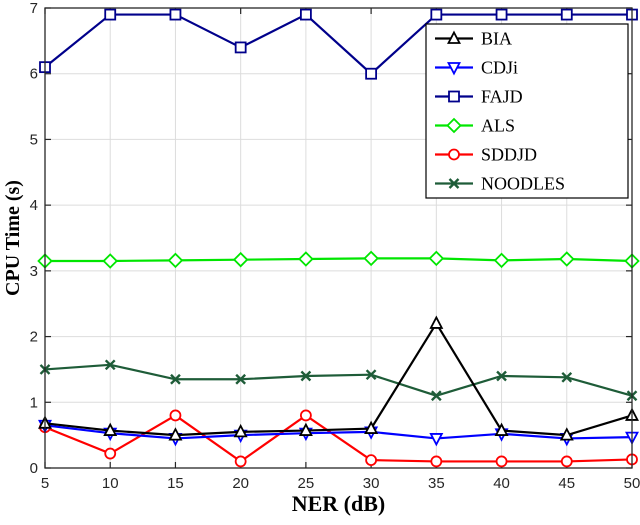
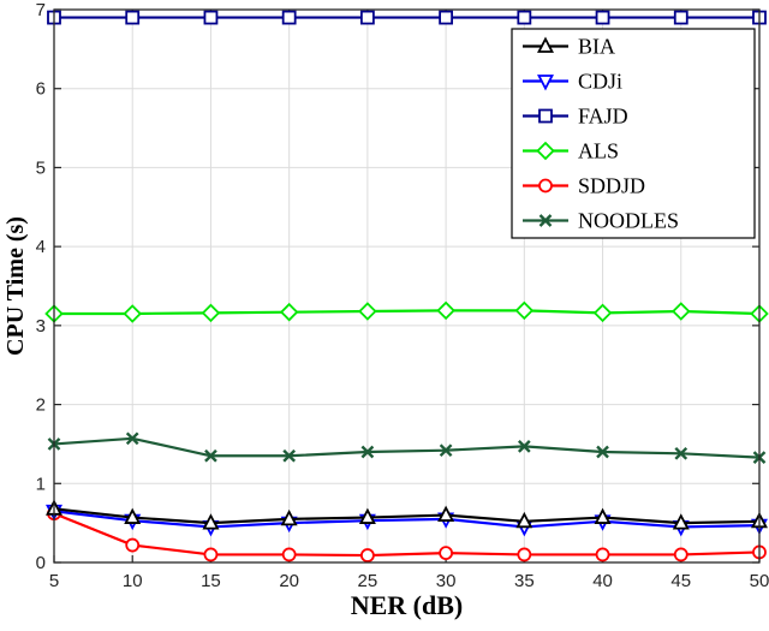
FAJD/5: 6.1 -> 6.9
SDDJD/15: 0.8 -> 0.1
FAJD/20: 6.4 -> 6.9
SDDJD/25: 0.8 -> 0.1
FAJD/30: 6.0 -> 6.9
BIA/35: 2.2 -> 0.5
NOODLES/35: 1.1 -> 1.5
BIA/50: 0.8 -> 0.5
NOODLES/50: 1.1 -> 1.3
